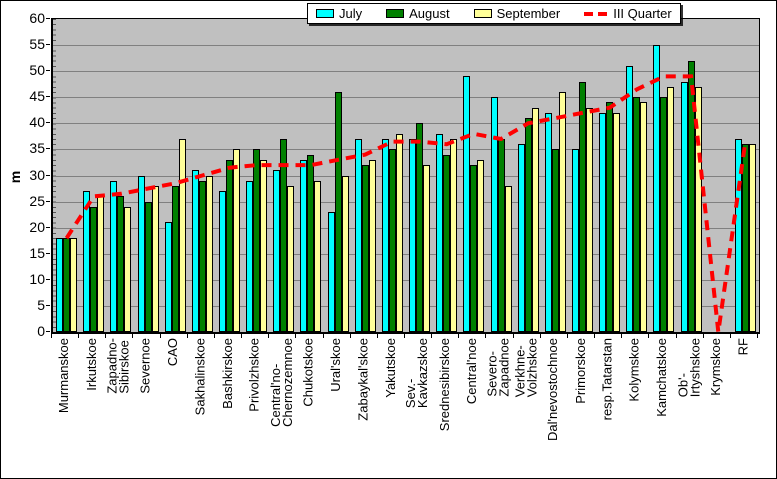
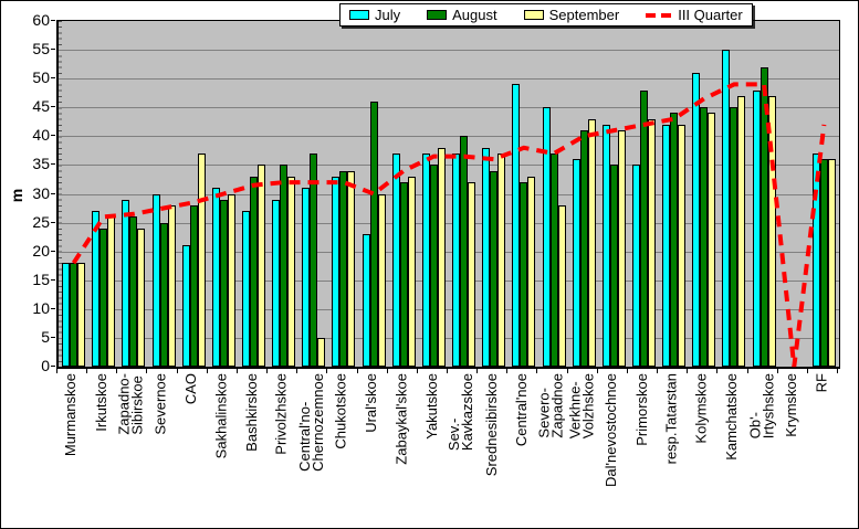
September/Central'no- Chernozemnoe: 28 -> 5
September/Chukotskoe: 29 -> 34
III Quarter/Ural'skoe: 33 -> 30
September/Dal'nevostochnoe: 46 -> 41
III Quarter/RF: 36 -> 42
